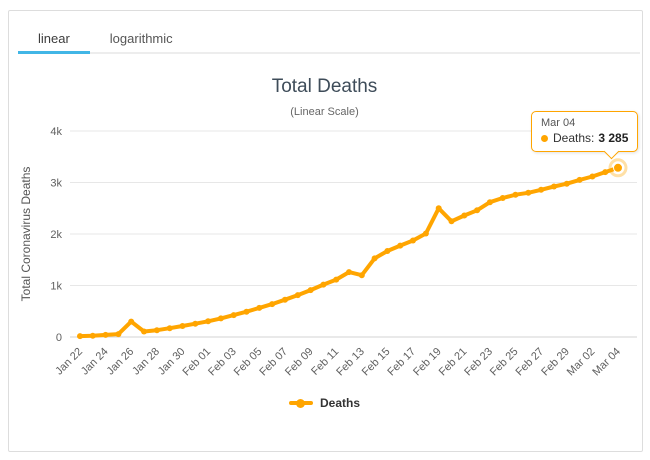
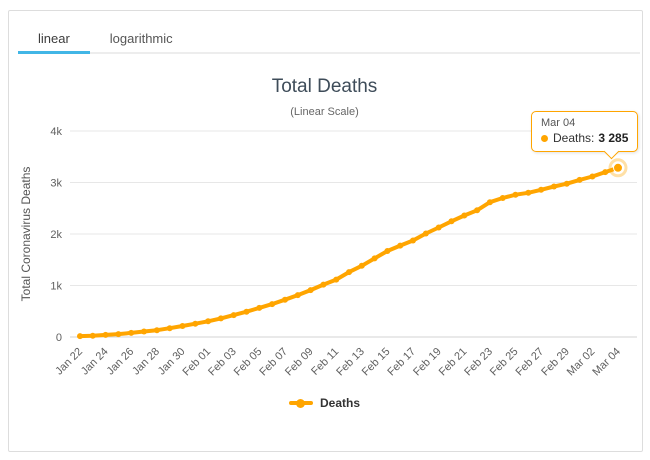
Jan 26: 0.3k -> 0.1k
Feb 13: 1.2k -> 1.4k
Feb 19: 2.5k -> 2.1k
